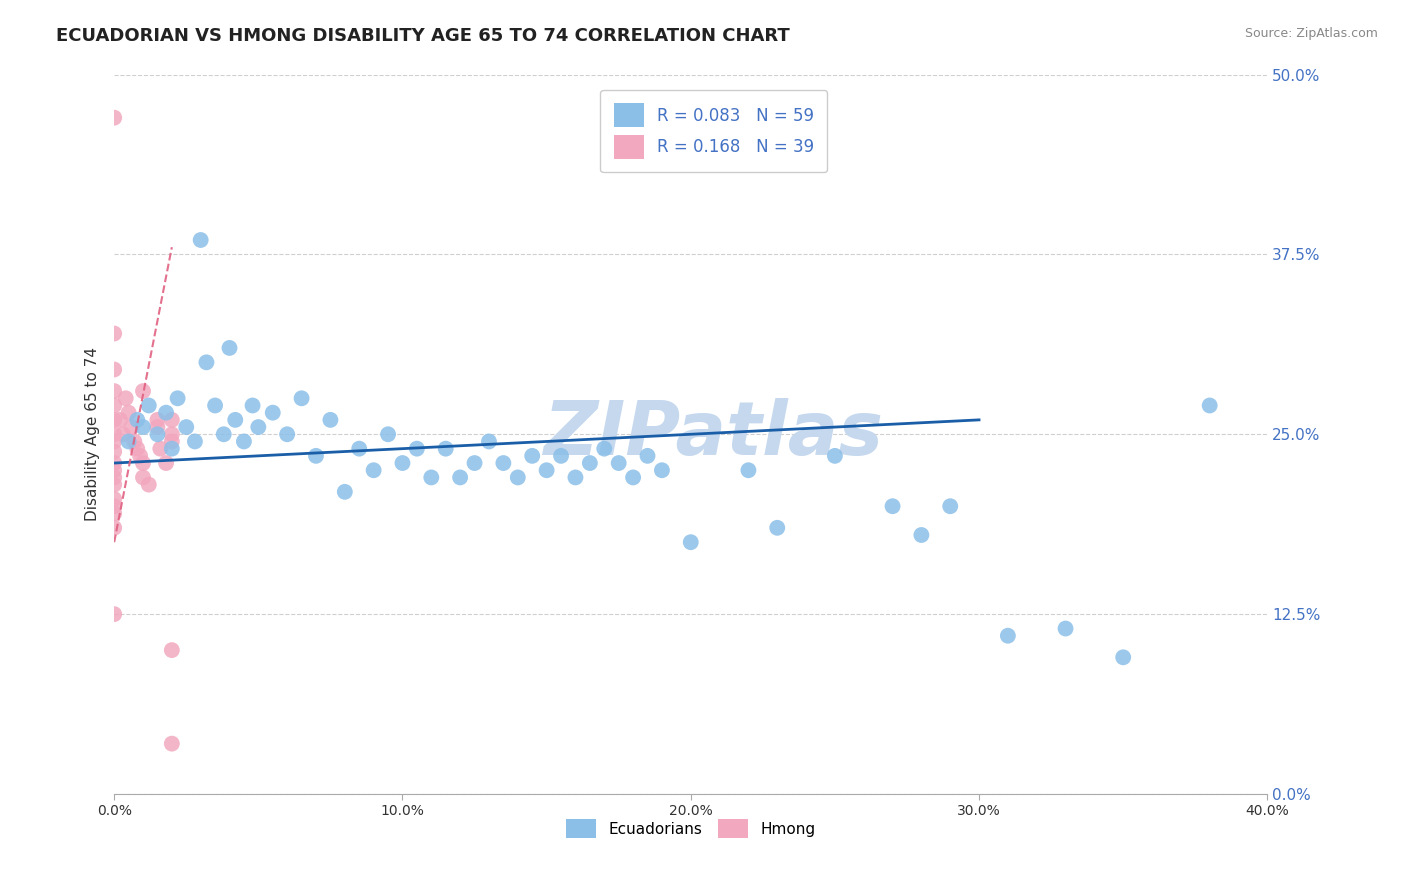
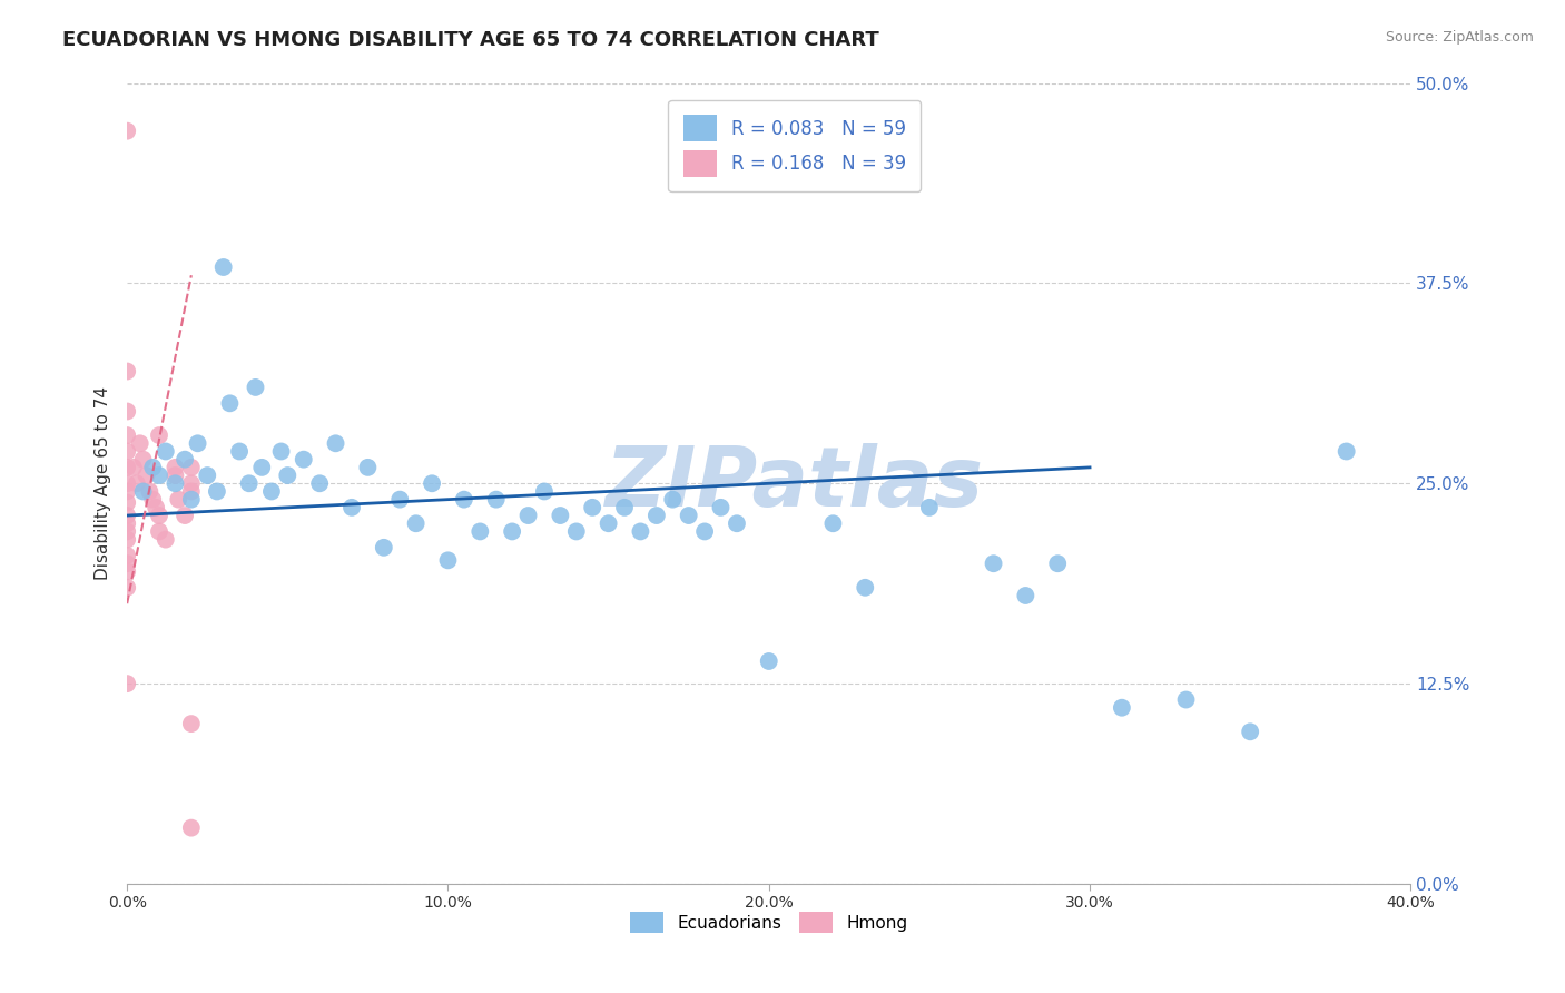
Ecuadorians/10.0%: 23.0% -> 20.2%
Ecuadorians/20.0%: 17.5% -> 13.9%
